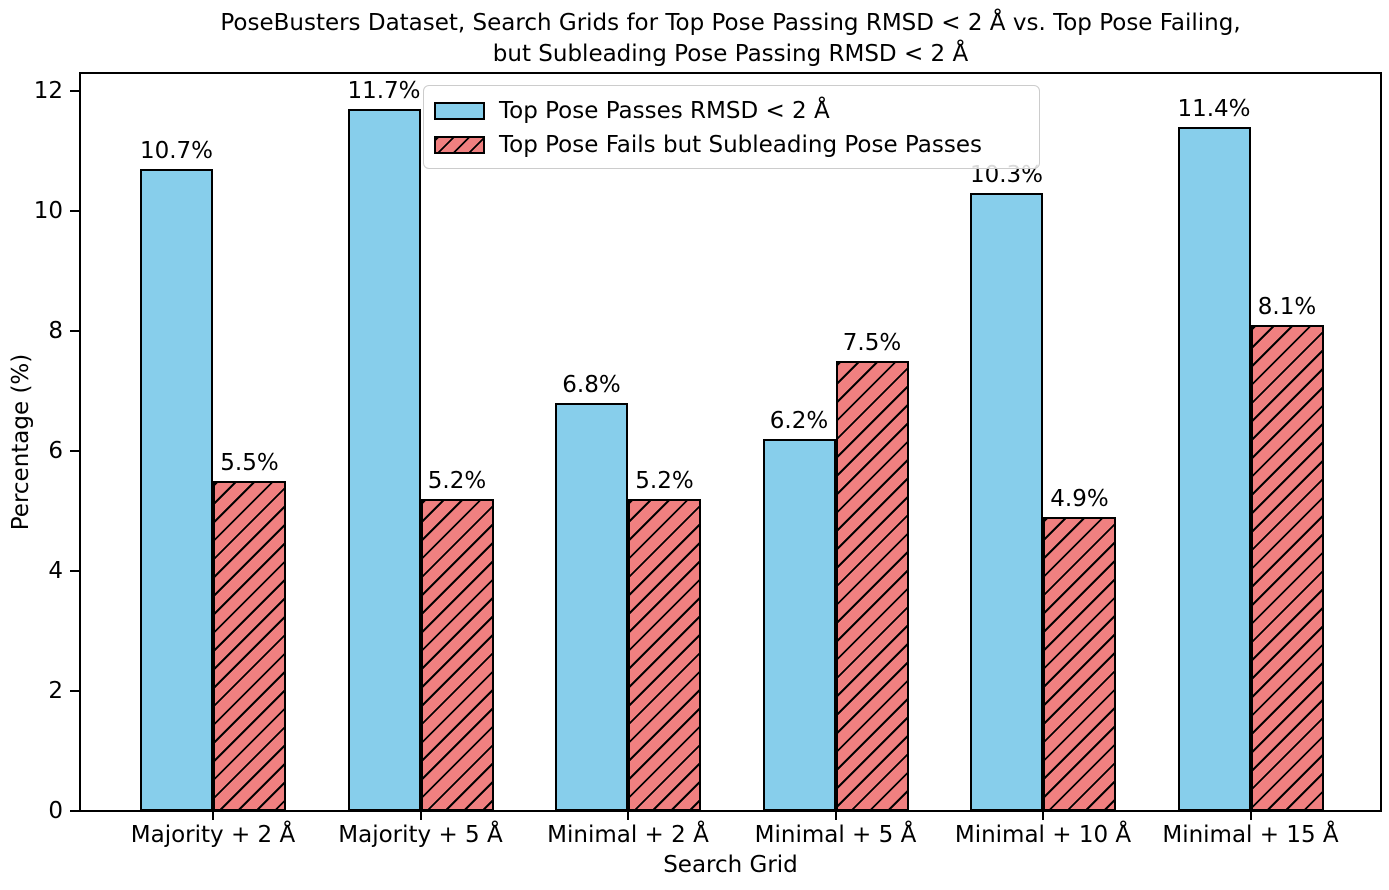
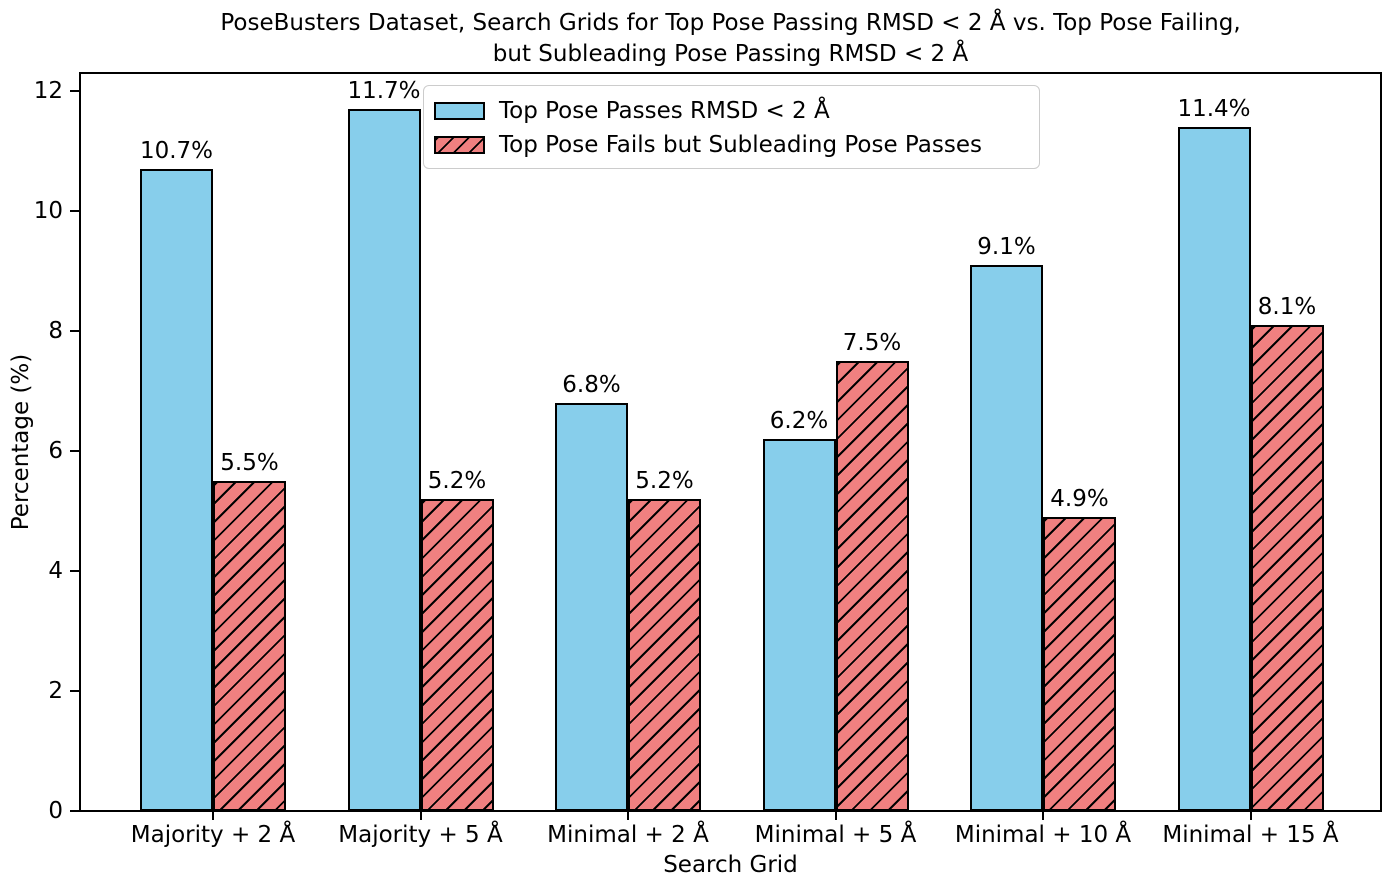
Top Pose Passes RMSD < 2 Å/Minimal + 10 Å: 10.3% -> 9.1%
